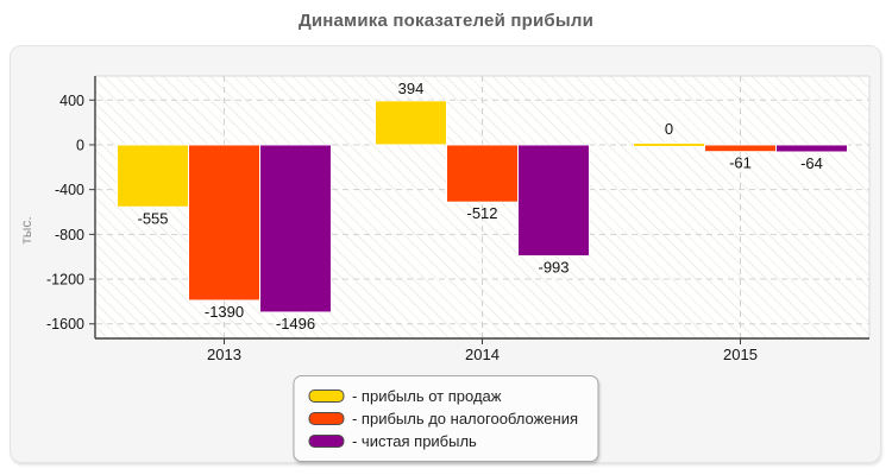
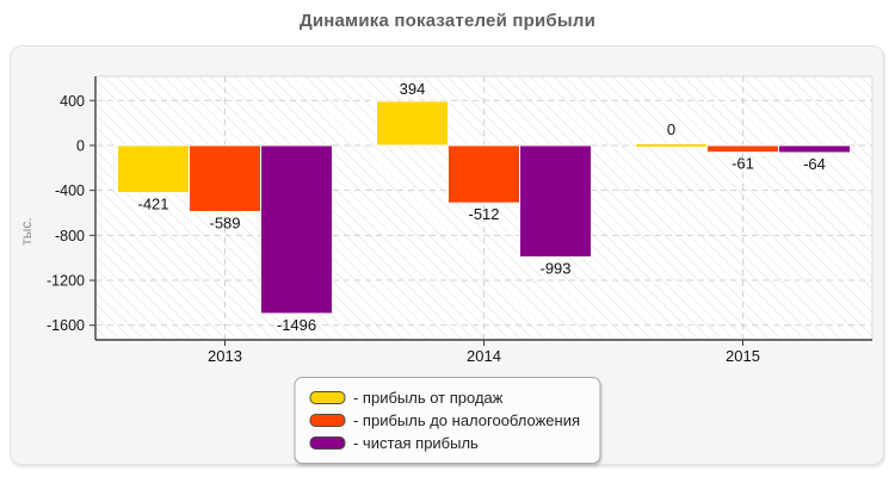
- прибыль от продаж/2013: -555 -> -421
- прибыль до налогообложения/2013: -1390 -> -589
